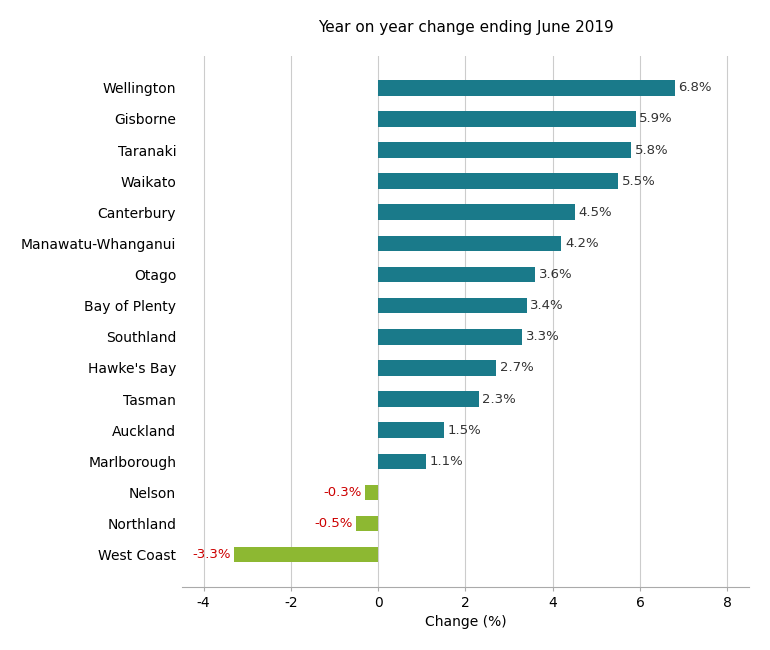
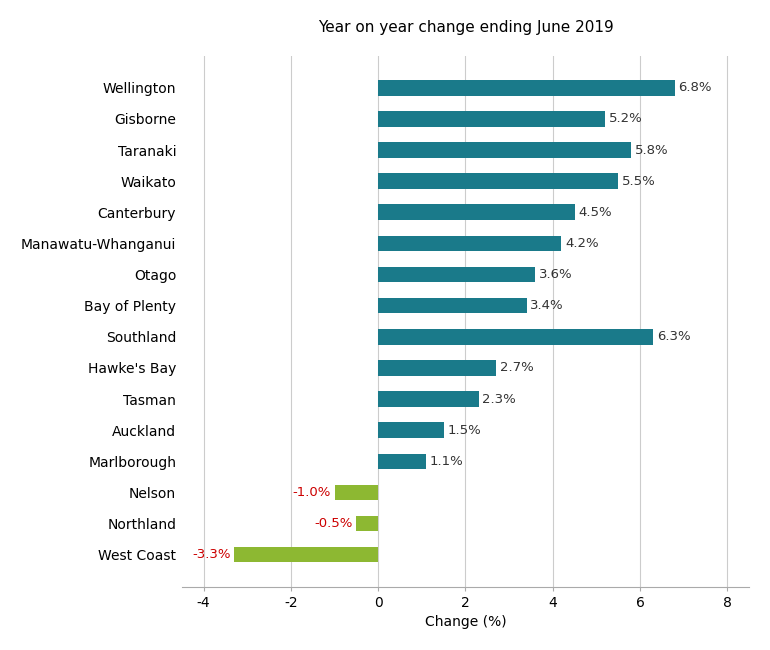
Gisborne: 5.9% -> 5.2%
Southland: 3.3% -> 6.3%
Nelson: -0.3% -> -1.0%
